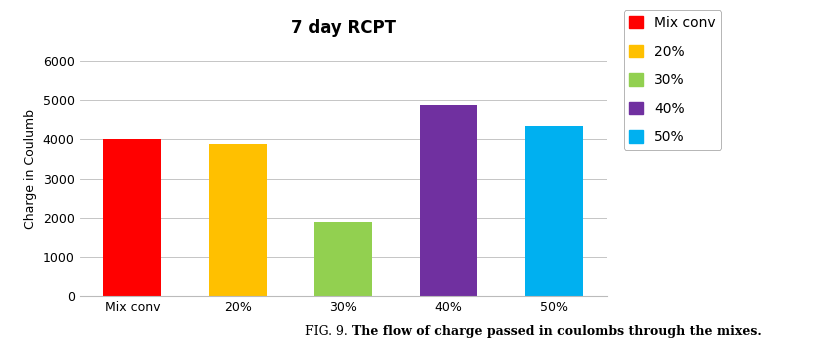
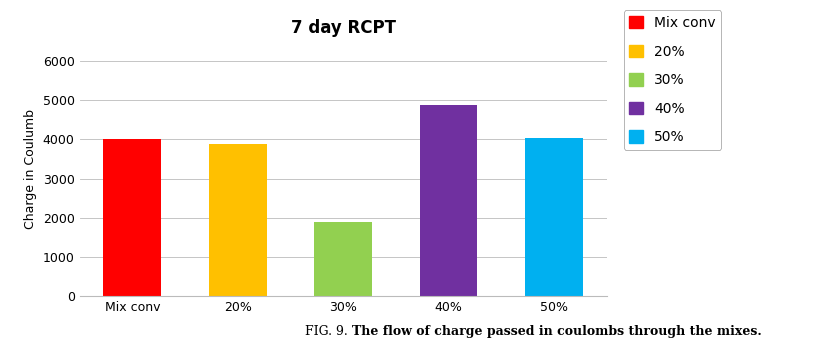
50%: 4350 -> 4050
